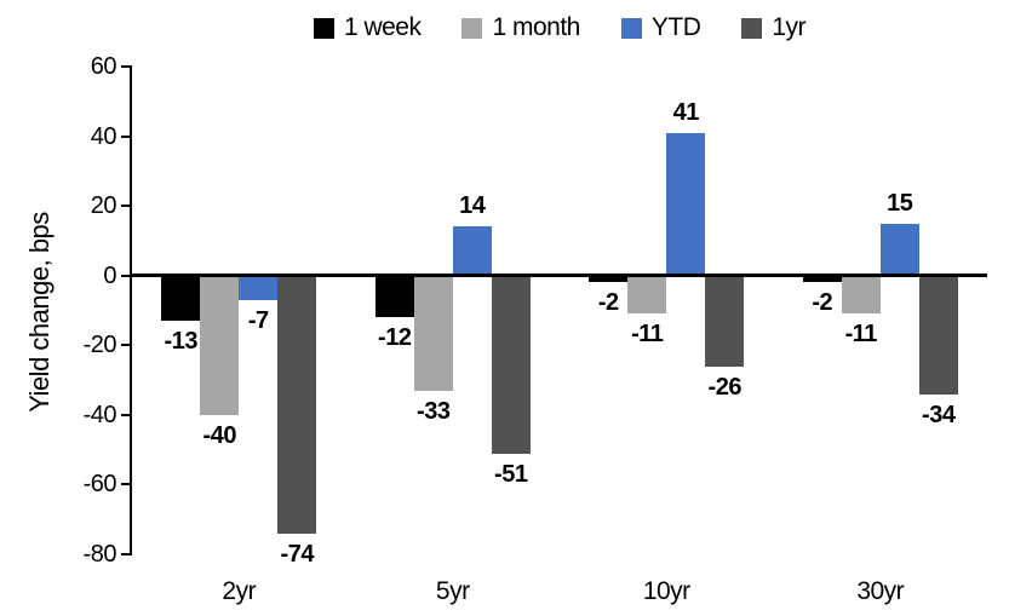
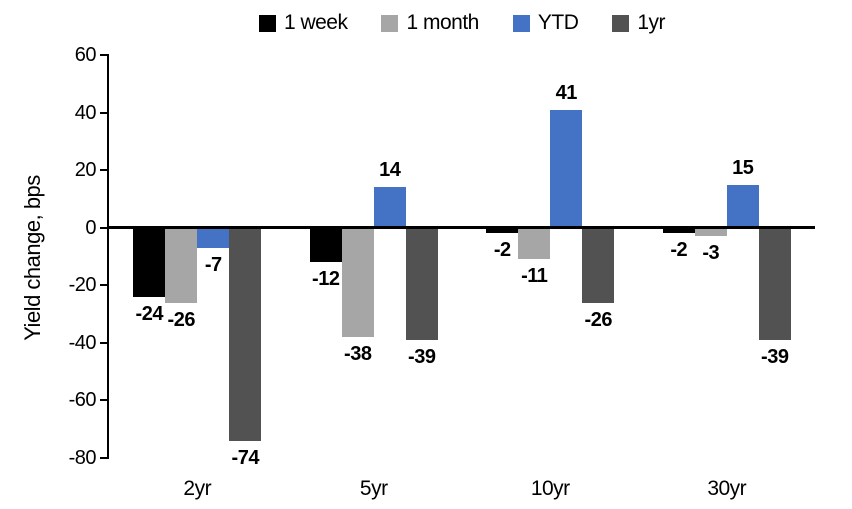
1 week/2yr: -13 -> -24
1 month/2yr: -40 -> -26
1 month/5yr: -33 -> -38
1yr/5yr: -51 -> -39
1 month/30yr: -11 -> -3
1yr/30yr: -34 -> -39
